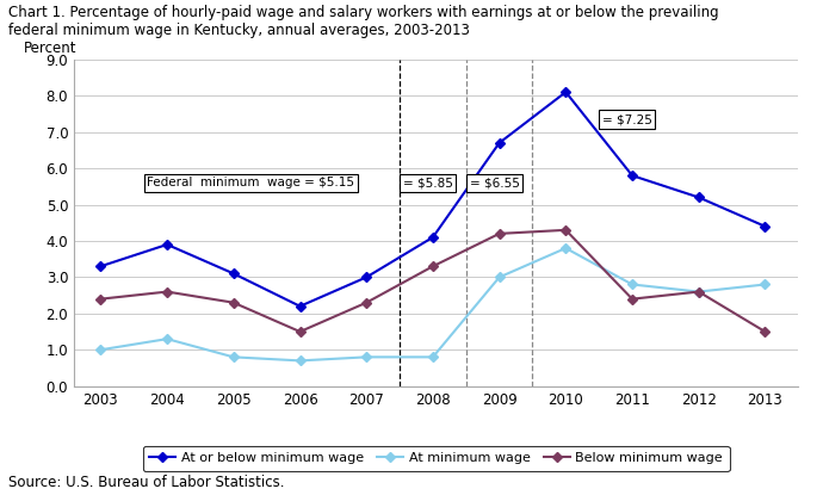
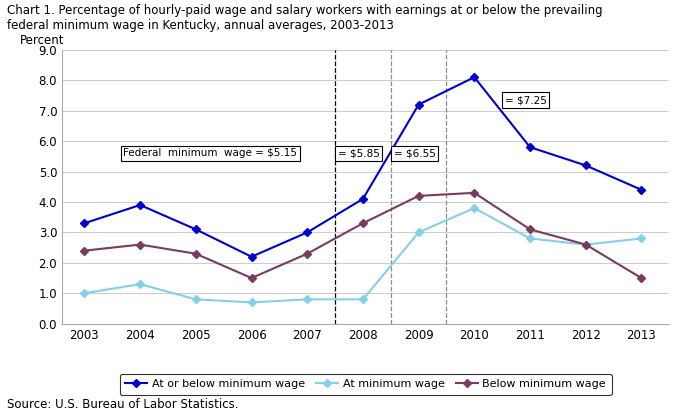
At or below minimum wage/2009: 6.7 -> 7.2
Below minimum wage/2011: 2.4 -> 3.1
